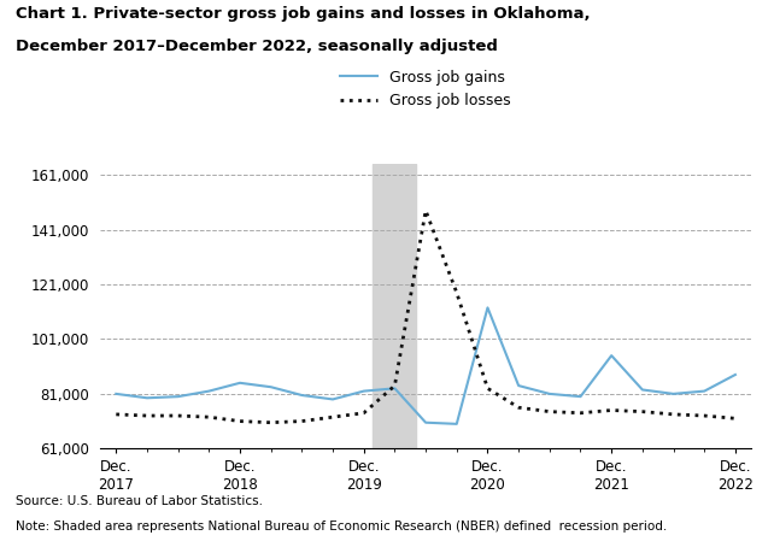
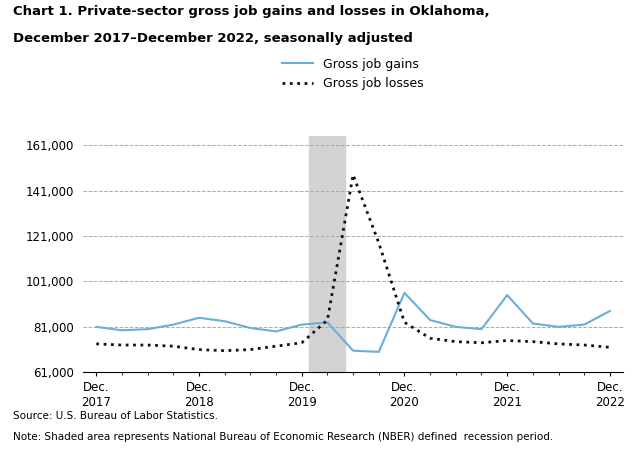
Gross job gains/Dec. 2020: 112,500 -> 96,000
